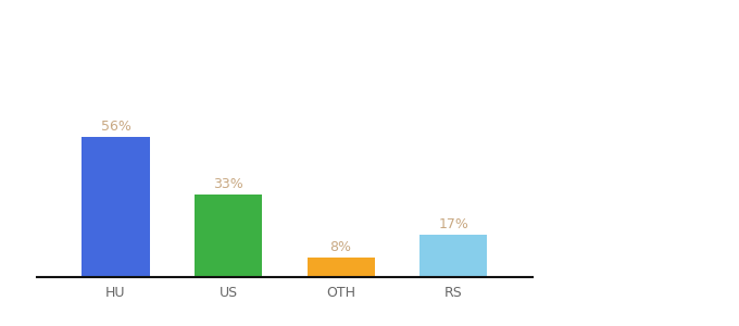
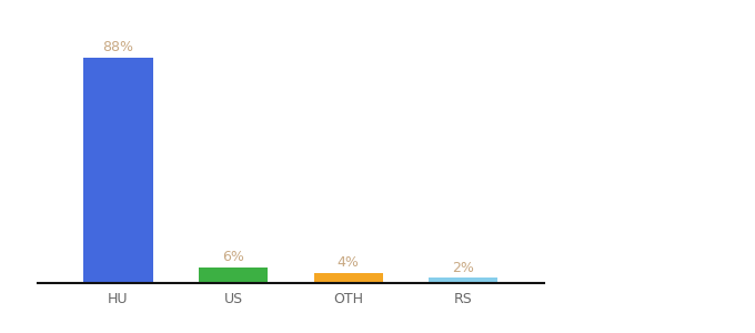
HU: 56% -> 88%
US: 33% -> 6%
OTH: 8% -> 4%
RS: 17% -> 2%
